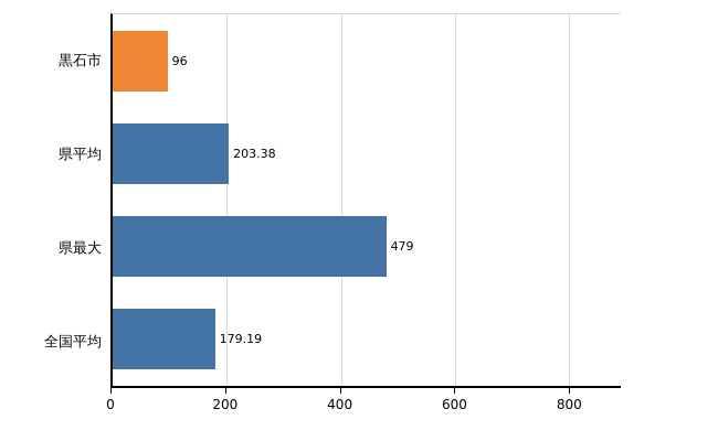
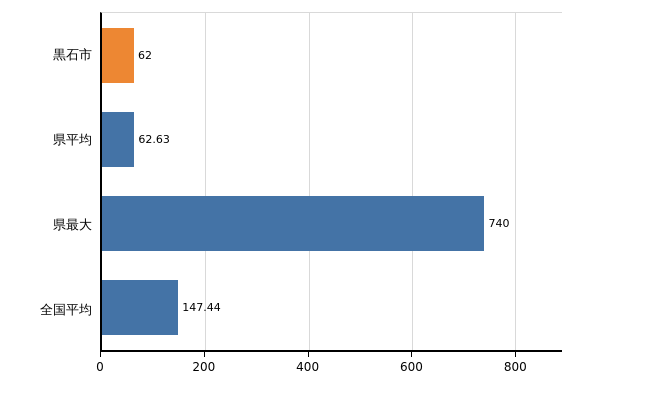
黒石市: 96 -> 62
県平均: 203.38 -> 62.63
県最大: 479 -> 740
全国平均: 179.19 -> 147.44
